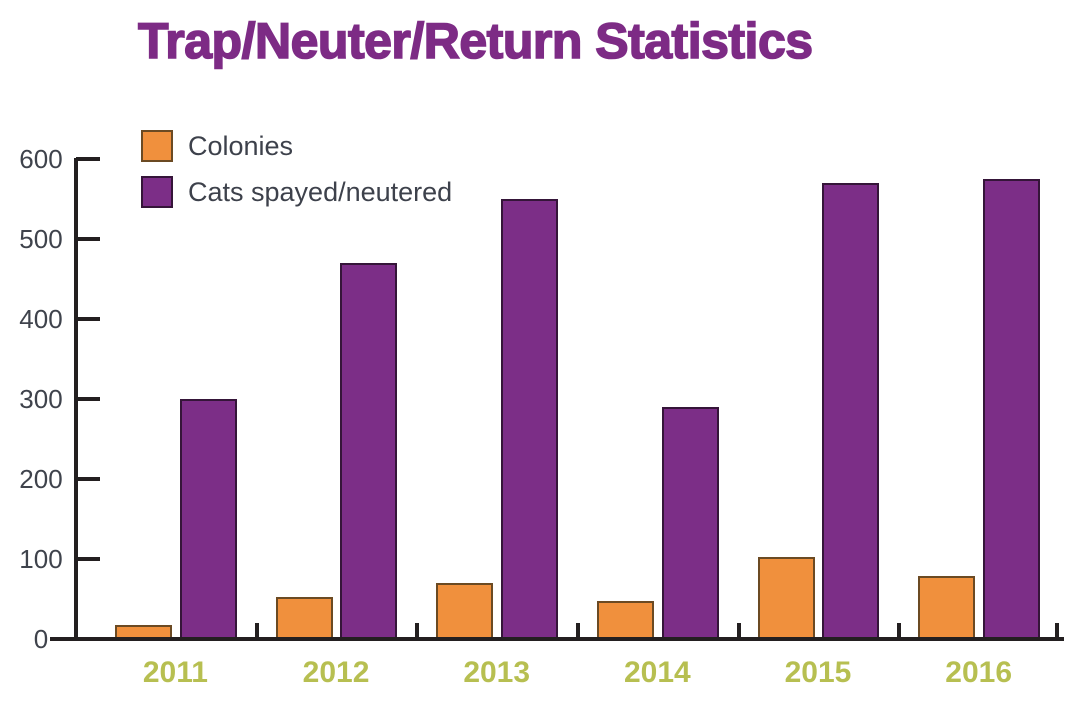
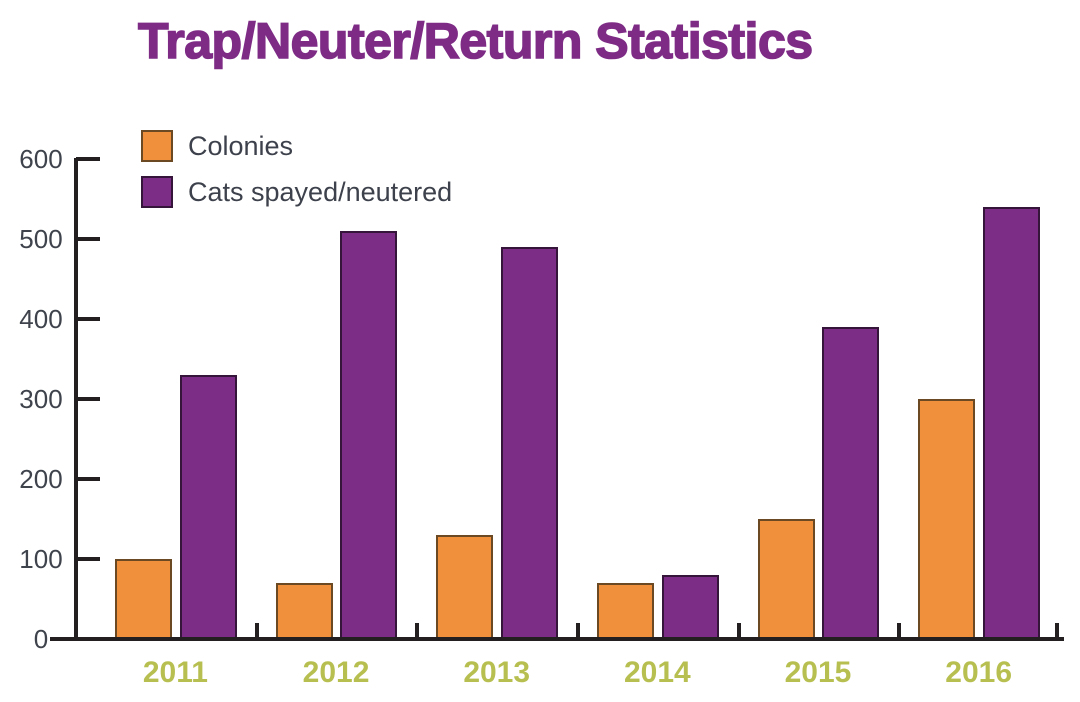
Colonies/2011: 20 -> 100
Cats spayed/neutered/2011: 300 -> 330
Colonies/2012: 50 -> 70
Cats spayed/neutered/2012: 470 -> 510
Colonies/2013: 70 -> 130
Cats spayed/neutered/2013: 550 -> 490
Colonies/2014: 50 -> 70
Cats spayed/neutered/2014: 290 -> 80
Colonies/2015: 100 -> 150
Cats spayed/neutered/2015: 570 -> 390
Colonies/2016: 80 -> 300
Cats spayed/neutered/2016: 580 -> 540
